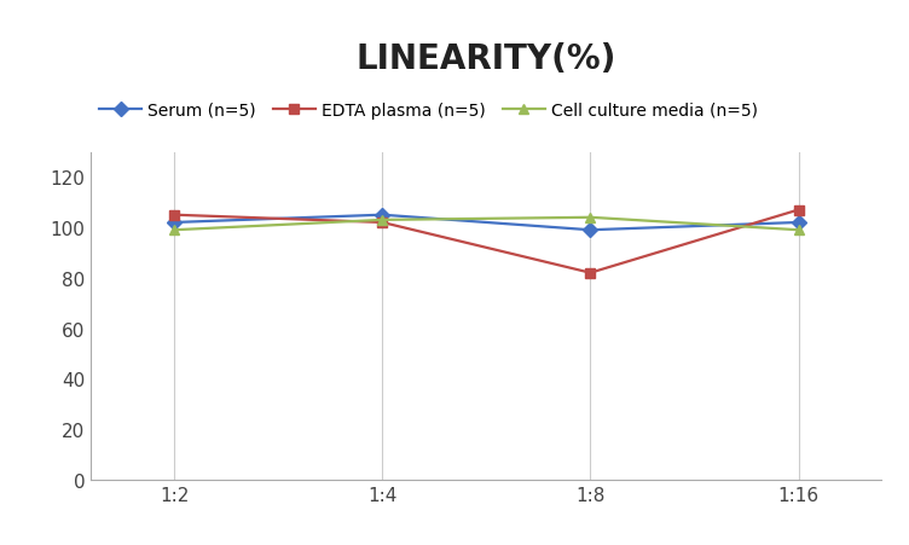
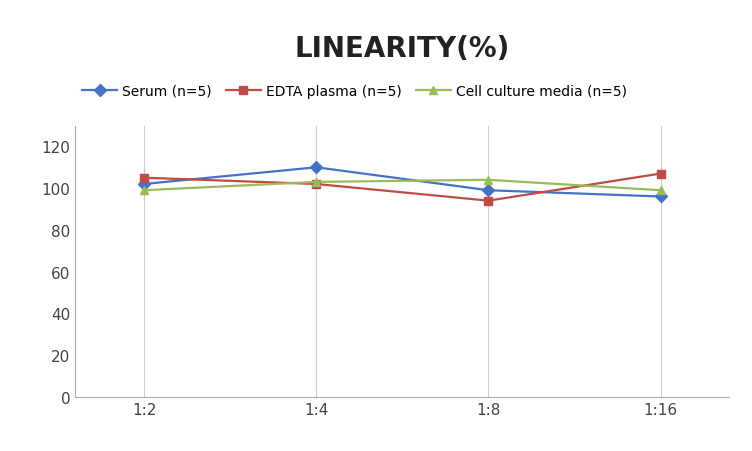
Serum (n=5)/1:4: 105 -> 110
EDTA plasma (n=5)/1:8: 82 -> 94
Serum (n=5)/1:16: 102 -> 96
